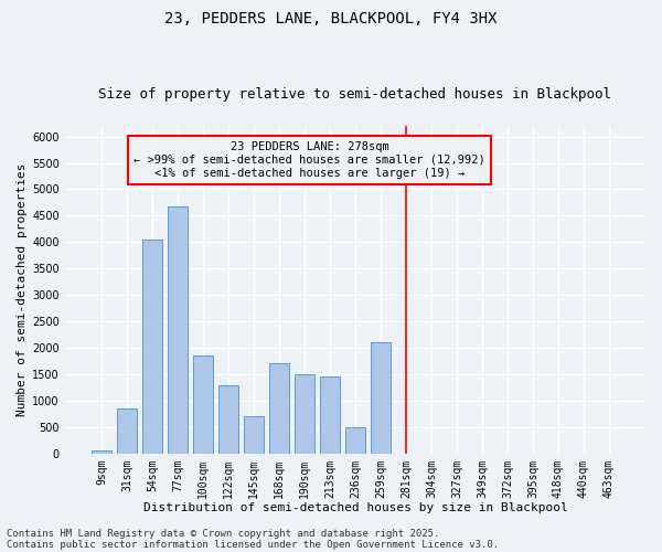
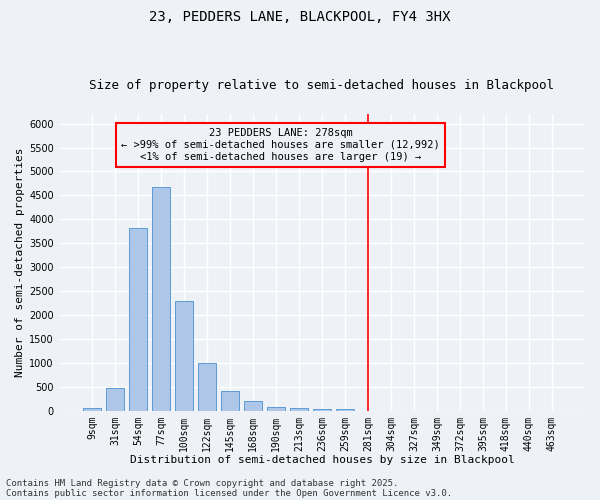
31sqm: 850 -> 470
54sqm: 4050 -> 3820
100sqm: 1850 -> 2300
122sqm: 1300 -> 1000
145sqm: 700 -> 410
168sqm: 1700 -> 200
190sqm: 1500 -> 80
213sqm: 1450 -> 60
236sqm: 500 -> 40
259sqm: 2100 -> 40
